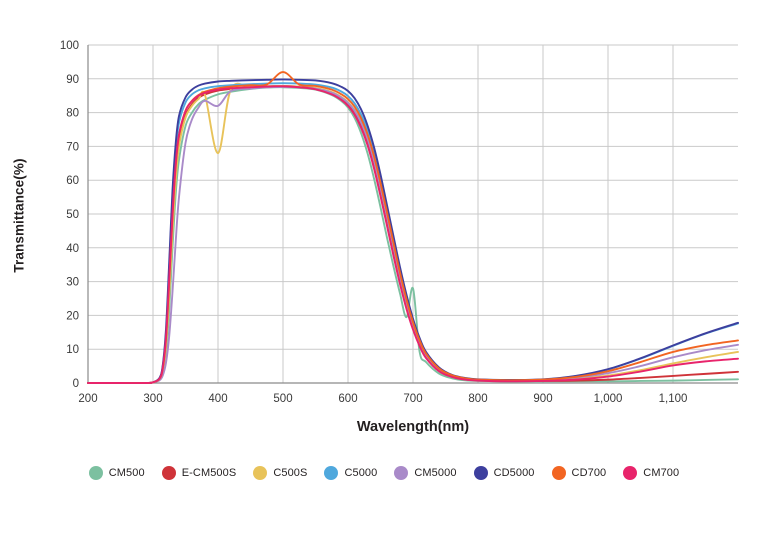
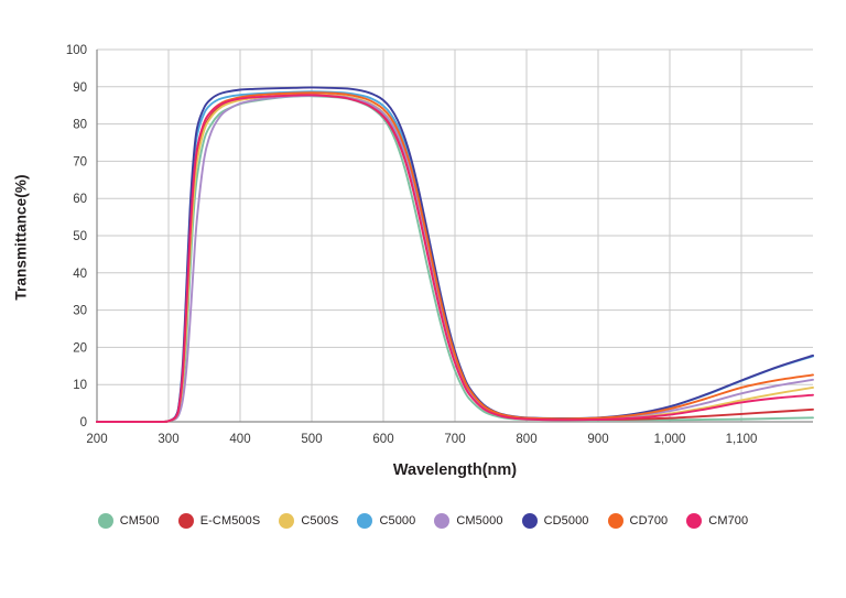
C500S/400: 68 -> 86
CM5000/400: 82 -> 86
CD700/500: 92 -> 88
CM500/700: 28 -> 14
